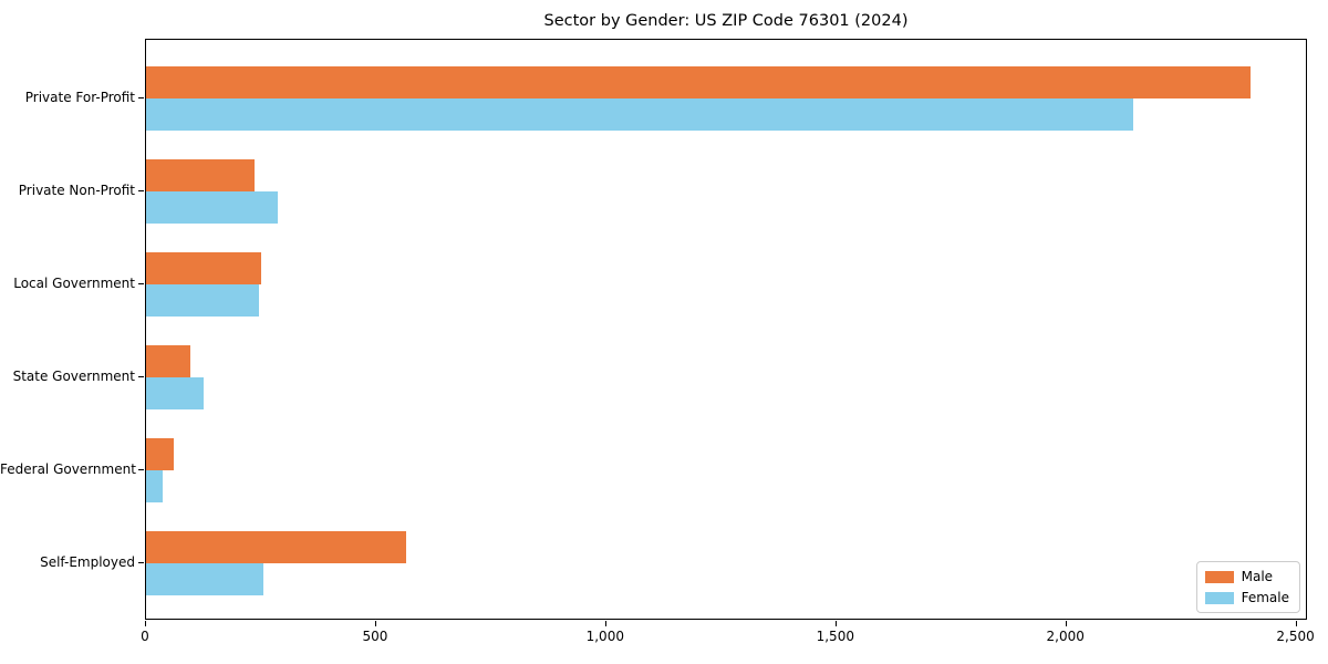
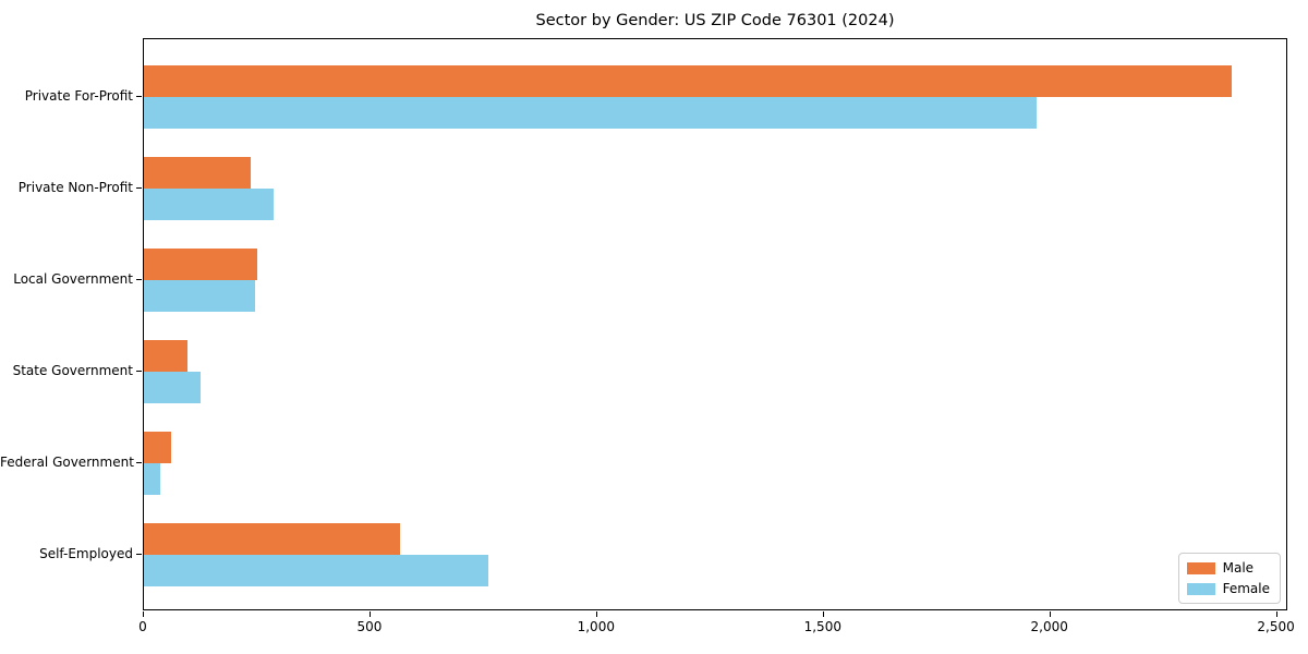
Female/Private For-Profit: 2140 -> 1970
Female/Self-Employed: 260 -> 760
